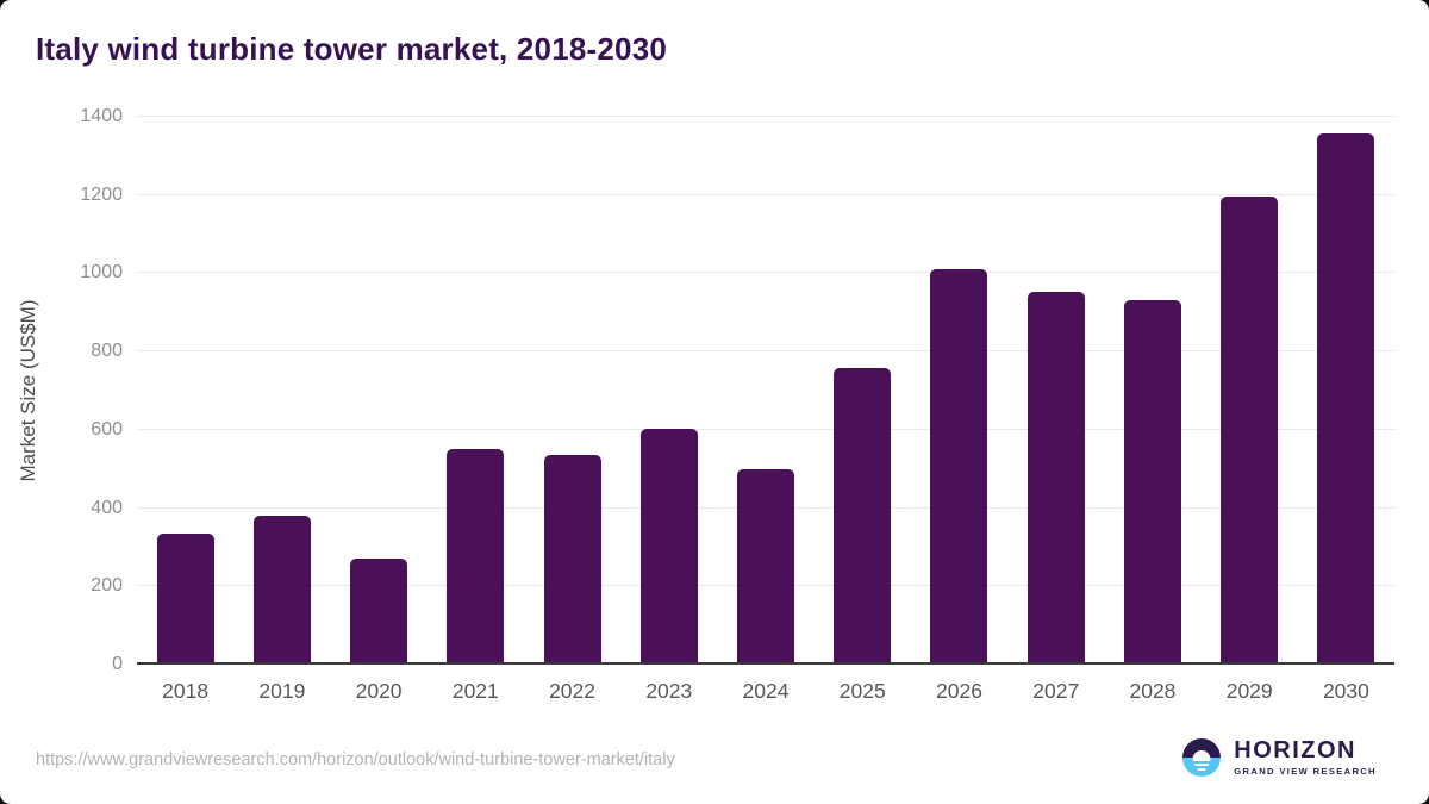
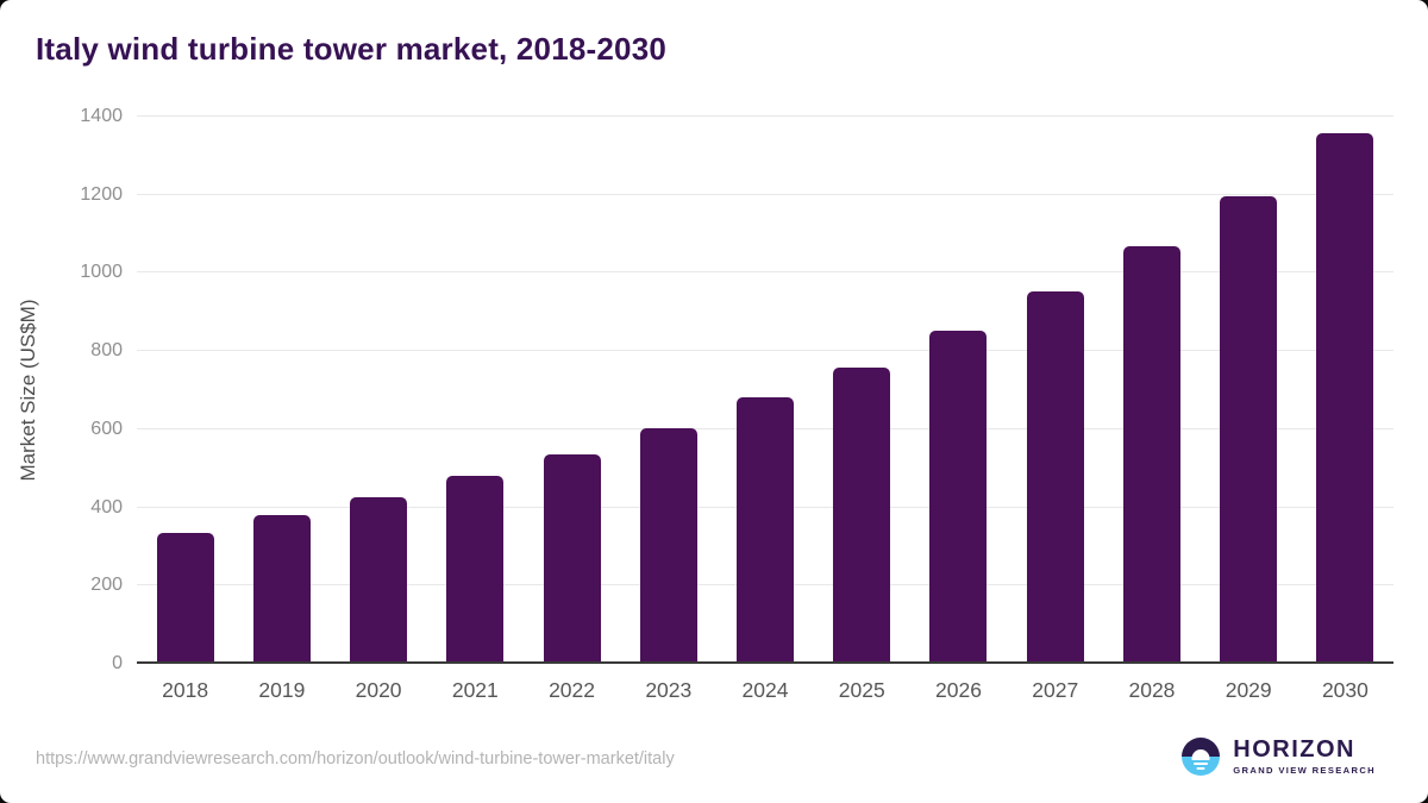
2020: 270 -> 420
2021: 550 -> 480
2024: 500 -> 680
2026: 1010 -> 850
2028: 930 -> 1070
